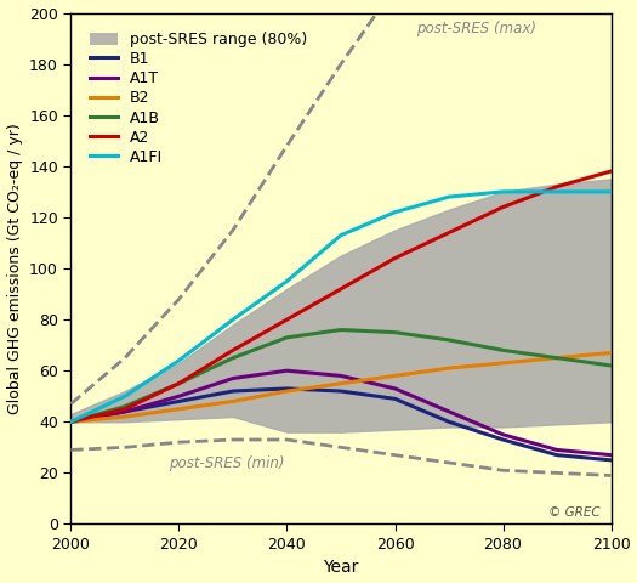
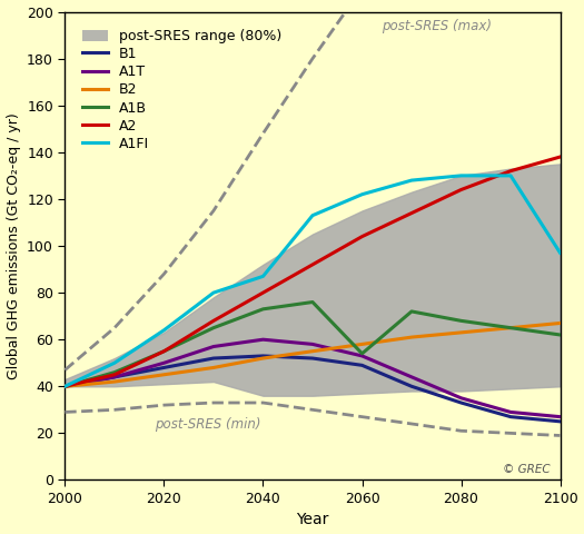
A1FI/2040: 95 -> 87
A1B/2060: 75 -> 54
A1FI/2100: 130 -> 97
